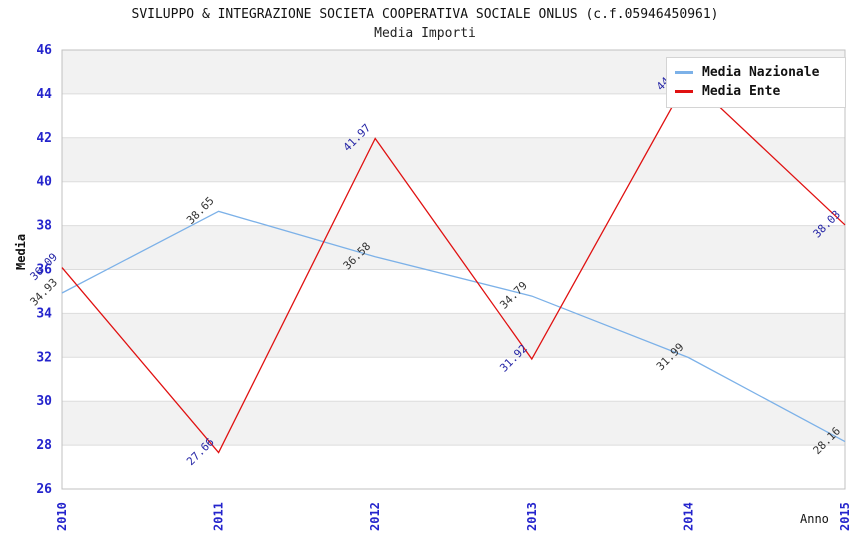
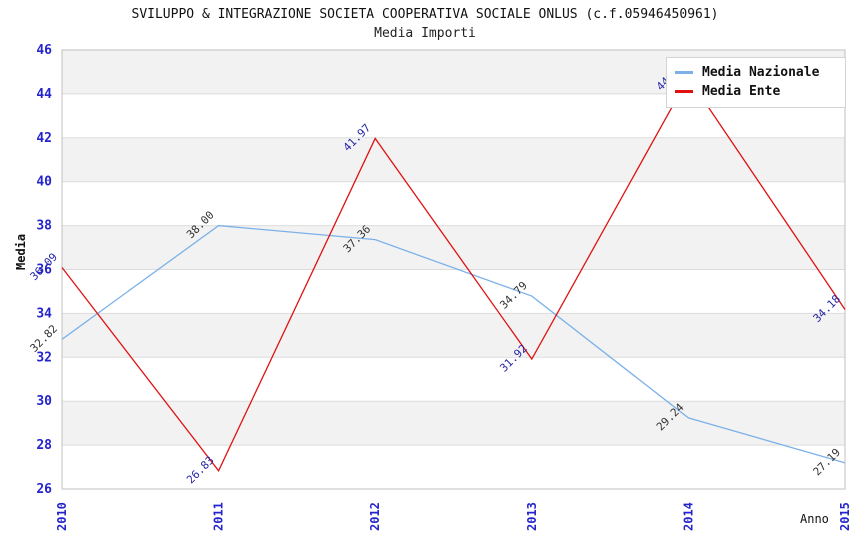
Media Nazionale/2010: 34.93 -> 32.82
Media Nazionale/2011: 38.65 -> 38.00
Media Ente/2011: 27.66 -> 26.83
Media Nazionale/2012: 36.58 -> 37.36
Media Nazionale/2014: 31.99 -> 29.24
Media Nazionale/2015: 28.16 -> 27.19
Media Ente/2015: 38.03 -> 34.18
